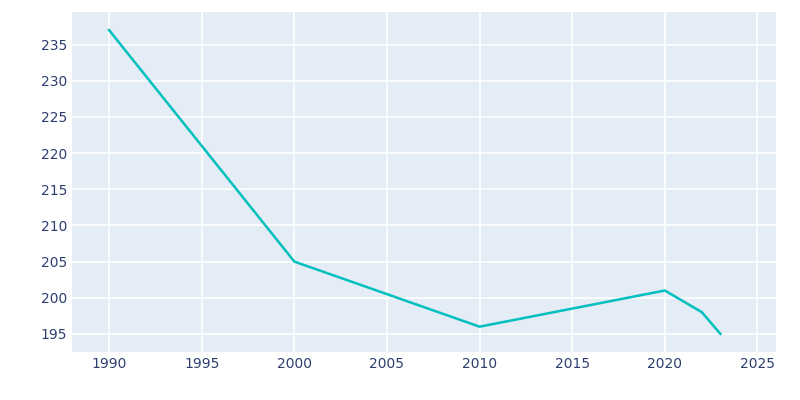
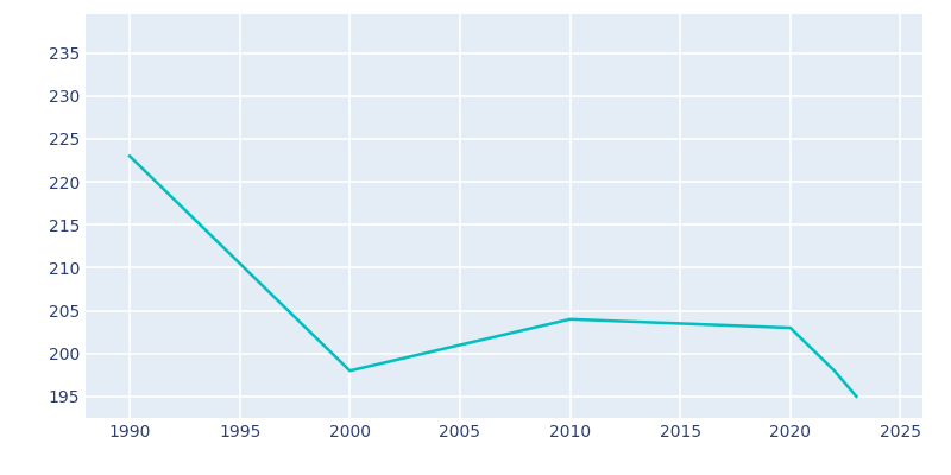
1990: 237 -> 223
2000: 205 -> 198
2010: 196 -> 204
2020: 201 -> 203
